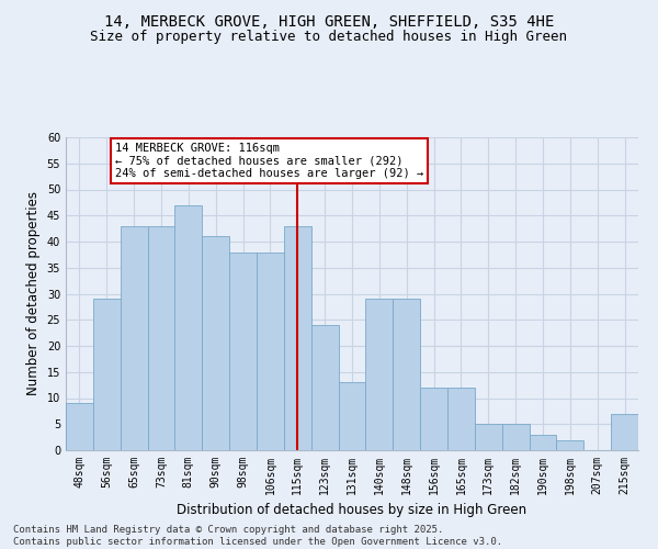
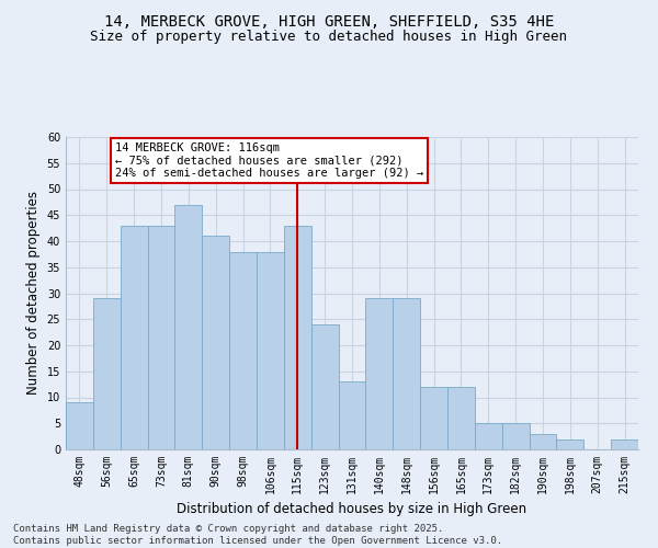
215sqm: 7 -> 2
